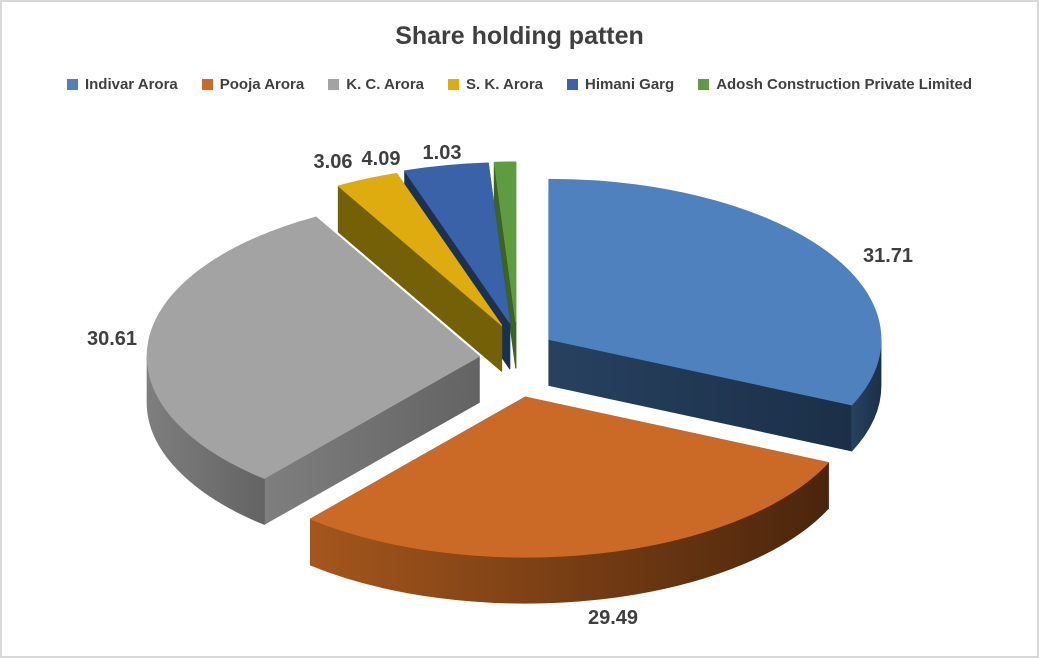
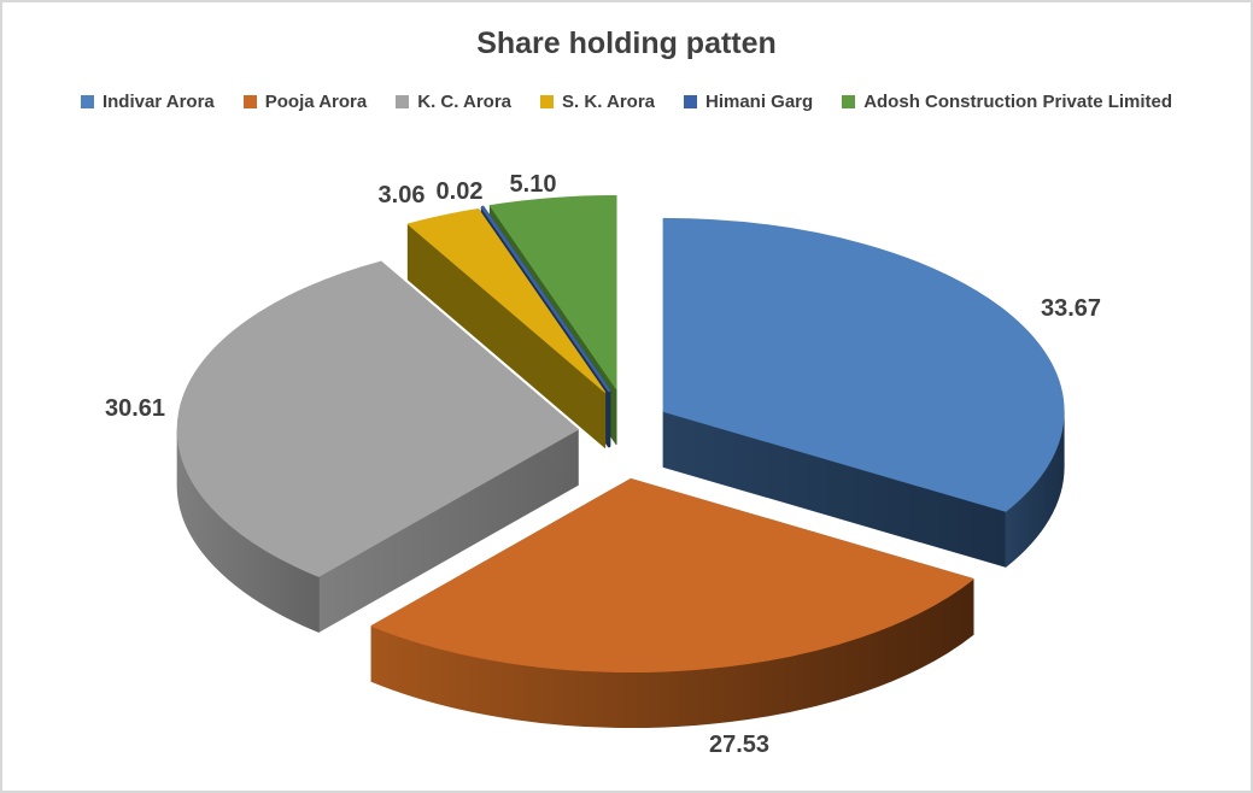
Indivar Arora: 31.71 -> 33.67
Pooja Arora: 29.49 -> 27.53
Himani Garg: 4.09 -> 0.02
Adosh Construction Private Limited: 1.03 -> 5.10
